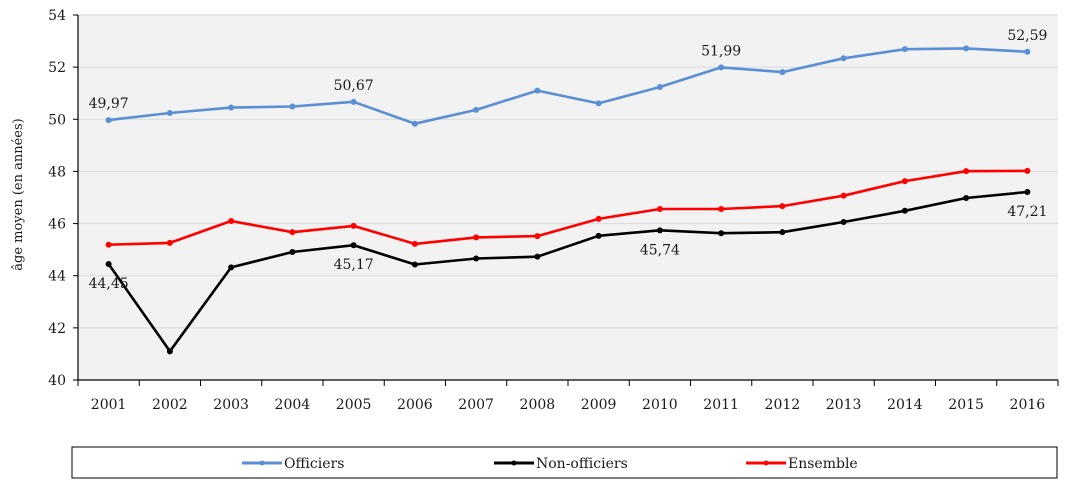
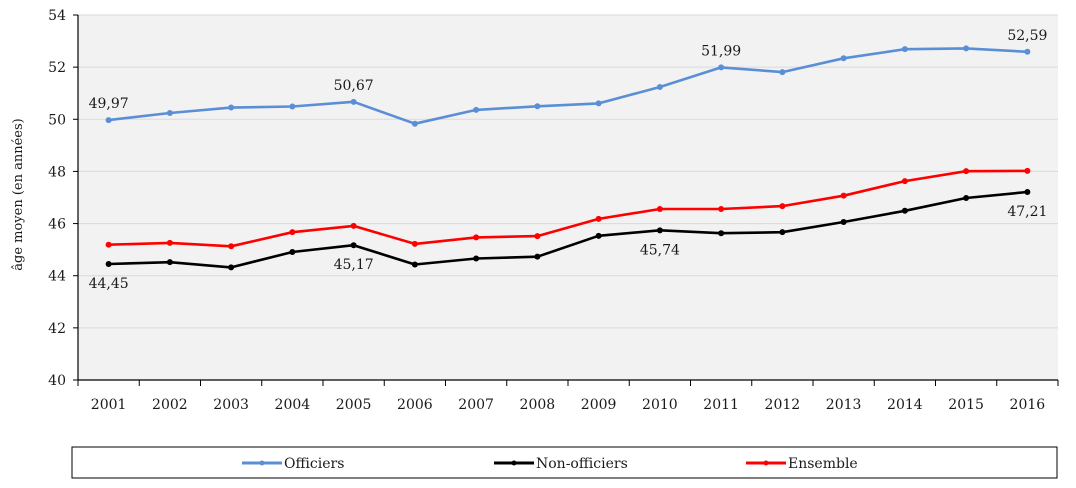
Non-officiers/2002: 41.1 -> 44.5
Ensemble/2003: 46.1 -> 45.1
Officiers/2008: 51.1 -> 50.5
